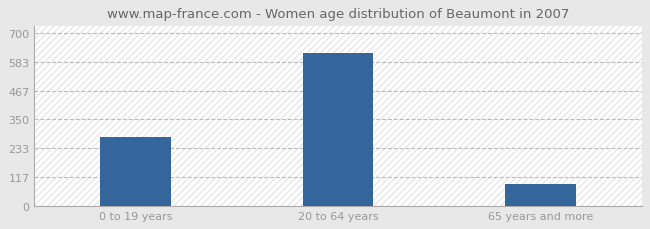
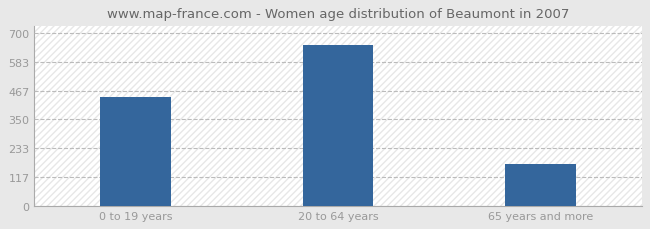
0 to 19 years: 280 -> 440
20 to 64 years: 620 -> 650
65 years and more: 90 -> 170
